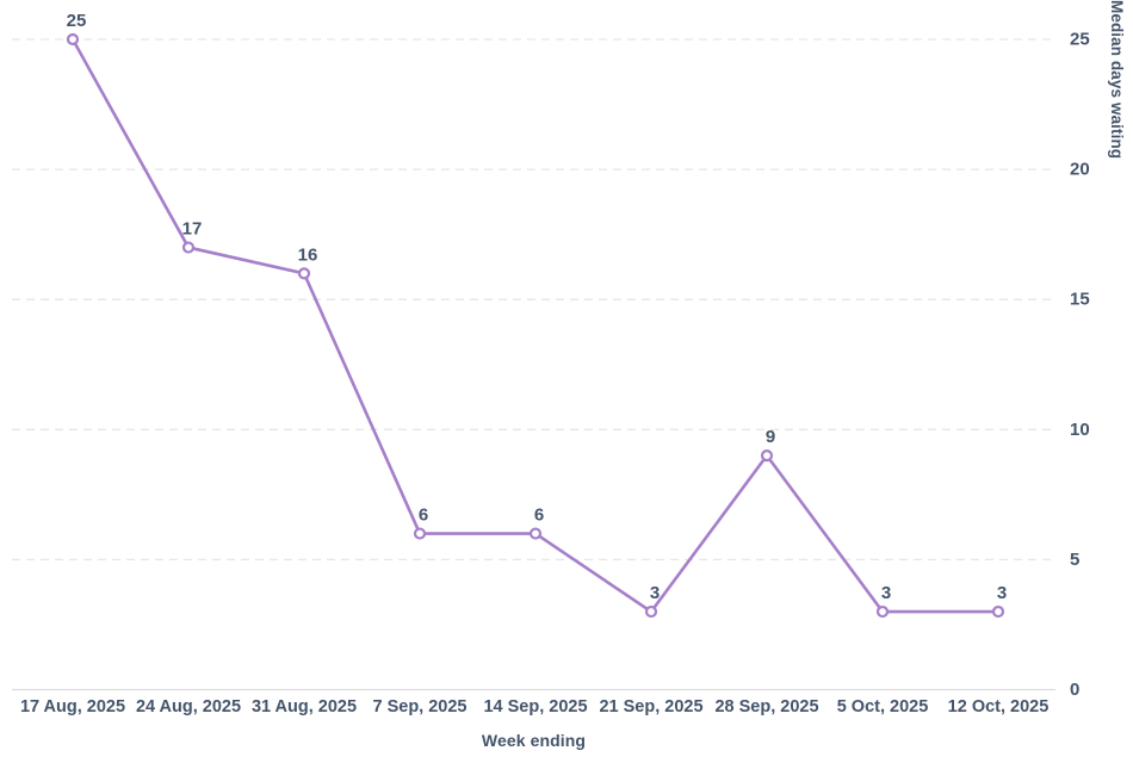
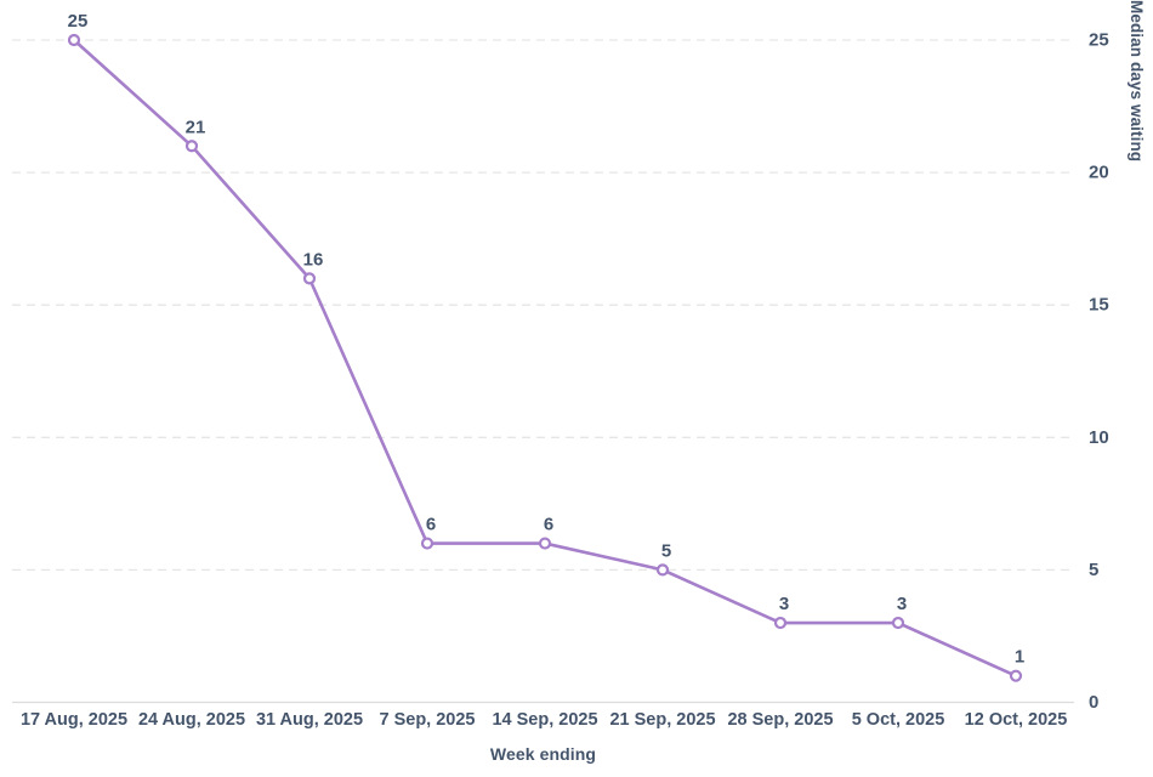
24 Aug, 2025: 17 -> 21
21 Sep, 2025: 3 -> 5
28 Sep, 2025: 9 -> 3
12 Oct, 2025: 3 -> 1
